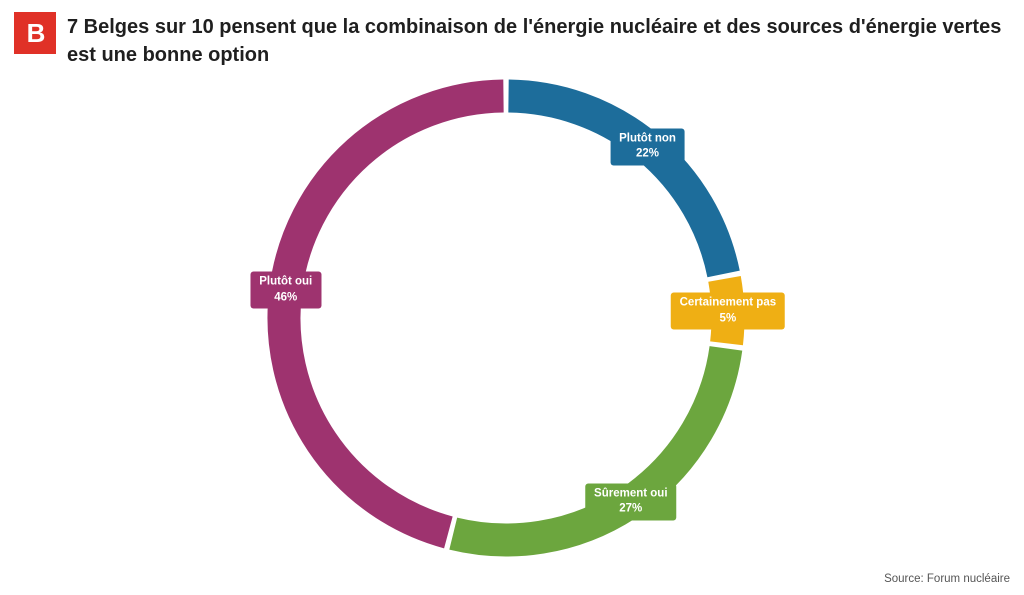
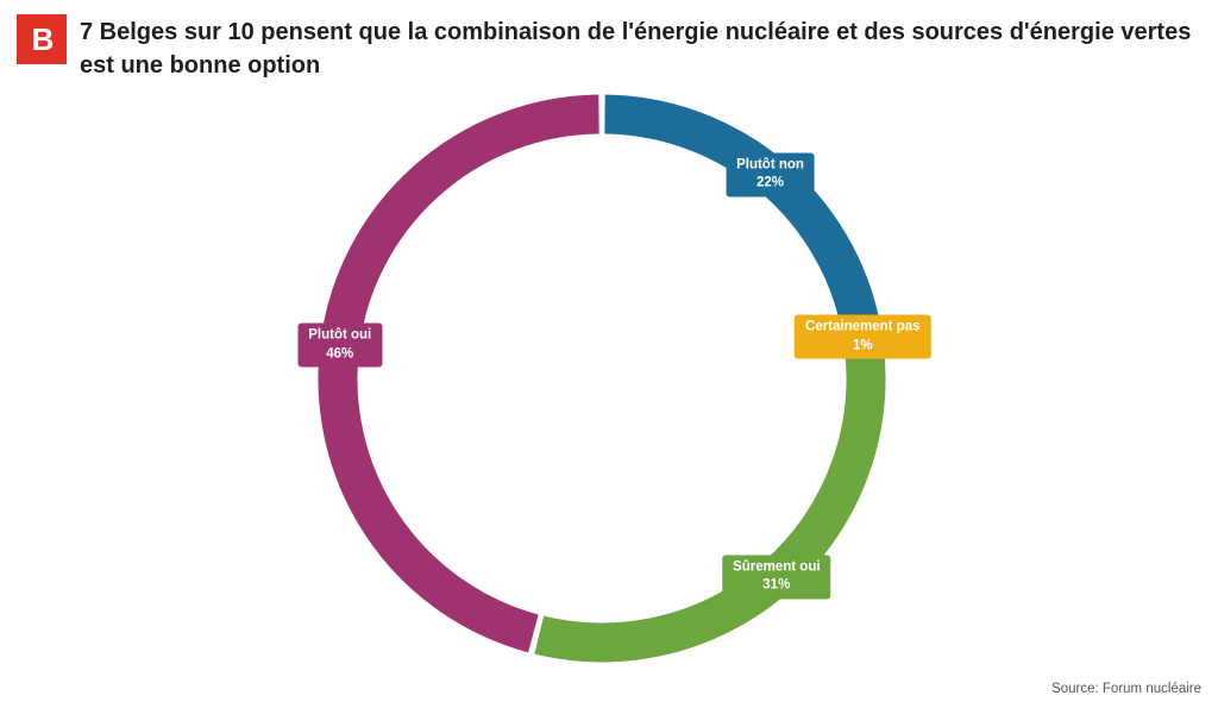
Certainement pas: 5% -> 1%
Sûrement oui: 27% -> 31%
